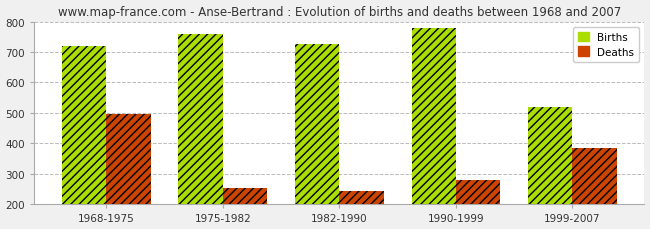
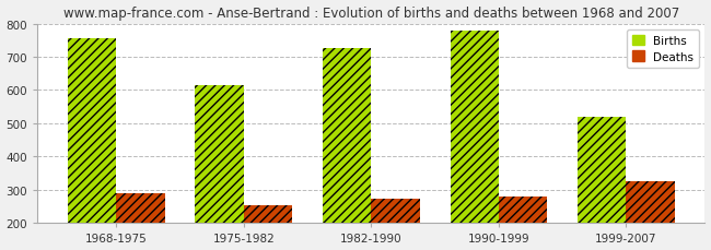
Births/1968-1975: 720 -> 755
Deaths/1968-1975: 495 -> 290
Births/1975-1982: 760 -> 615
Deaths/1982-1990: 245 -> 275
Deaths/1999-2007: 385 -> 325
